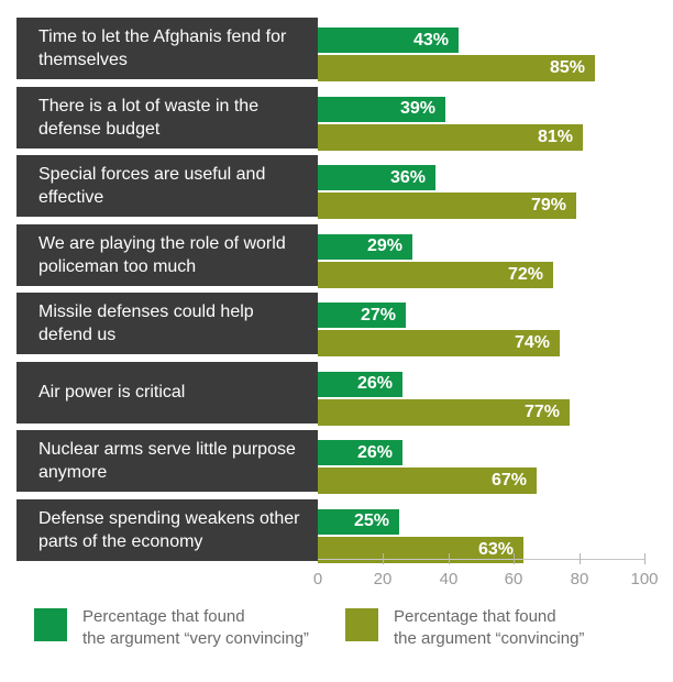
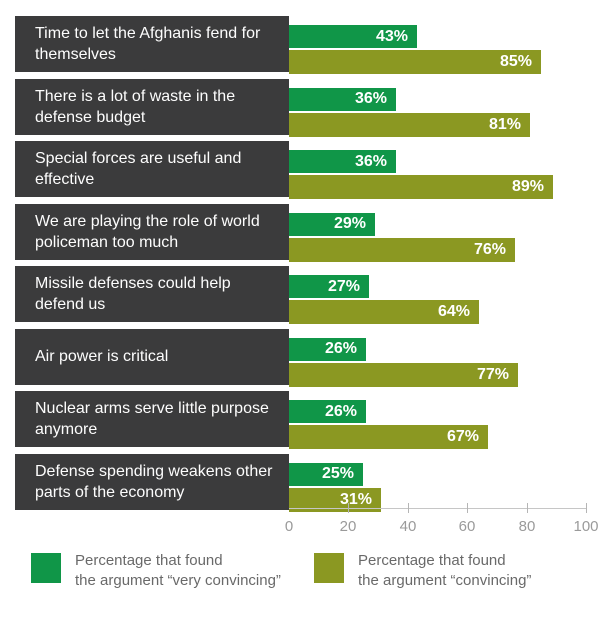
Percentage that found the argument “very convincing”/There is a lot of waste in the defense budget: 39% -> 36%
Percentage that found the argument “convincing”/Special forces are useful and effective: 79% -> 89%
Percentage that found the argument “convincing”/We are playing the role of world policeman too much: 72% -> 76%
Percentage that found the argument “convincing”/Missile defenses could help defend us: 74% -> 64%
Percentage that found the argument “convincing”/Defense spending weakens other parts of the economy: 63% -> 31%
